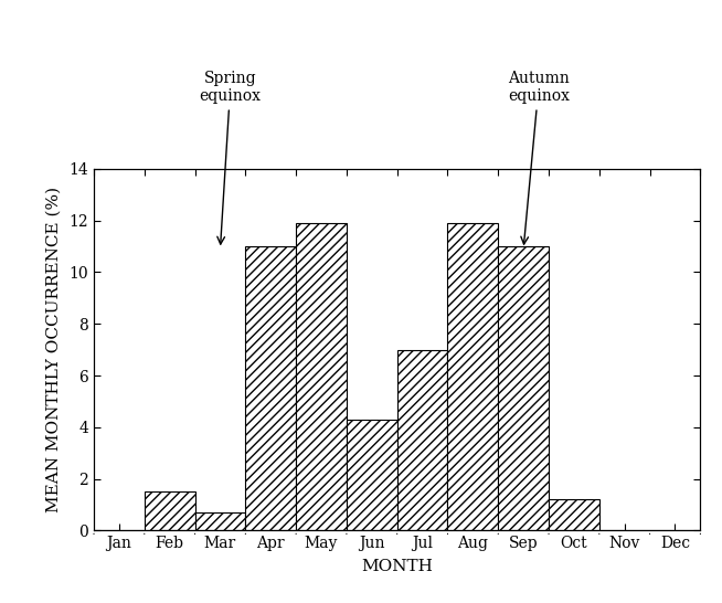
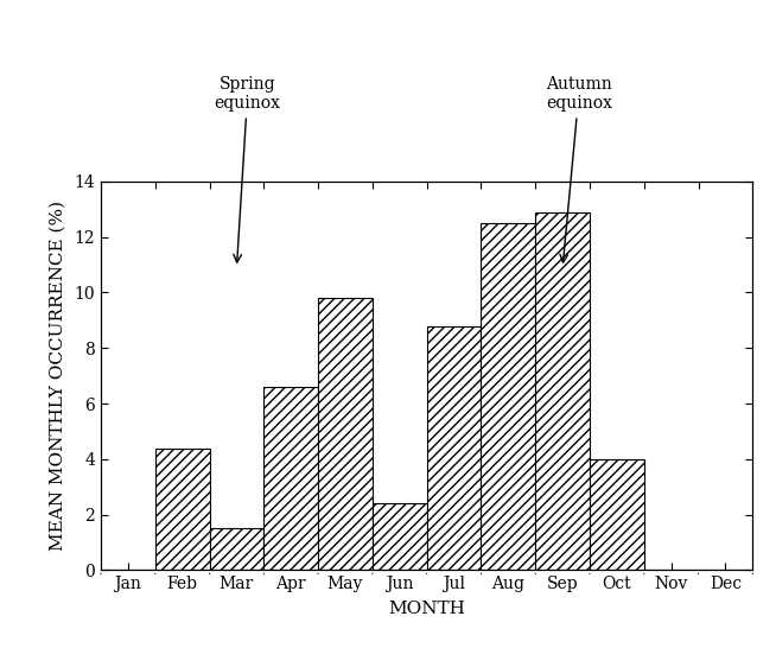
Feb: 1.5 -> 4.4
Mar: 0.7 -> 1.5
Apr: 11.0 -> 6.6
May: 11.9 -> 9.8
Jun: 4.3 -> 2.4
Jul: 7.0 -> 8.8
Aug: 11.9 -> 12.5
Sep: 11.0 -> 12.9
Oct: 1.2 -> 4.0
